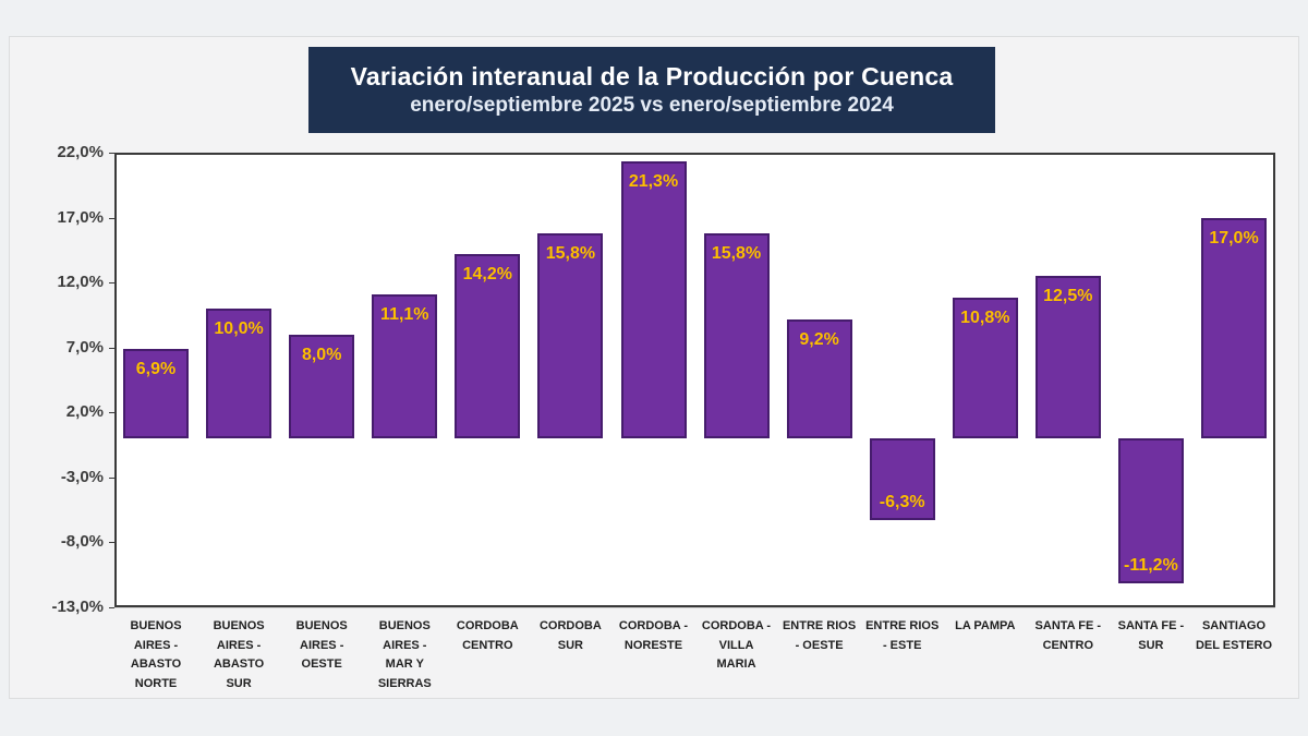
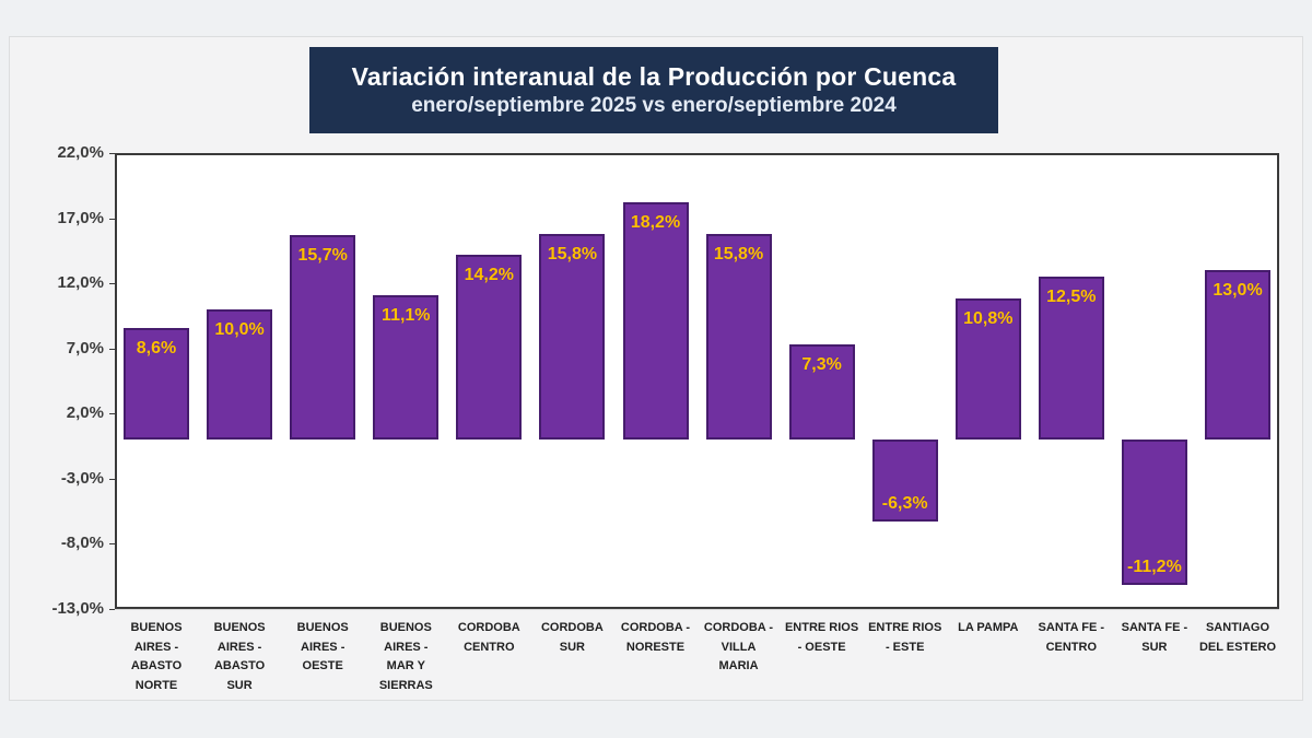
BUENOS AIRES - ABASTO NORTE: 6,9% -> 8,6%
BUENOS AIRES - OESTE: 8,0% -> 15,7%
CORDOBA - NORESTE: 21,3% -> 18,2%
ENTRE RIOS - OESTE: 9,2% -> 7,3%
SANTIAGO DEL ESTERO: 17,0% -> 13,0%
